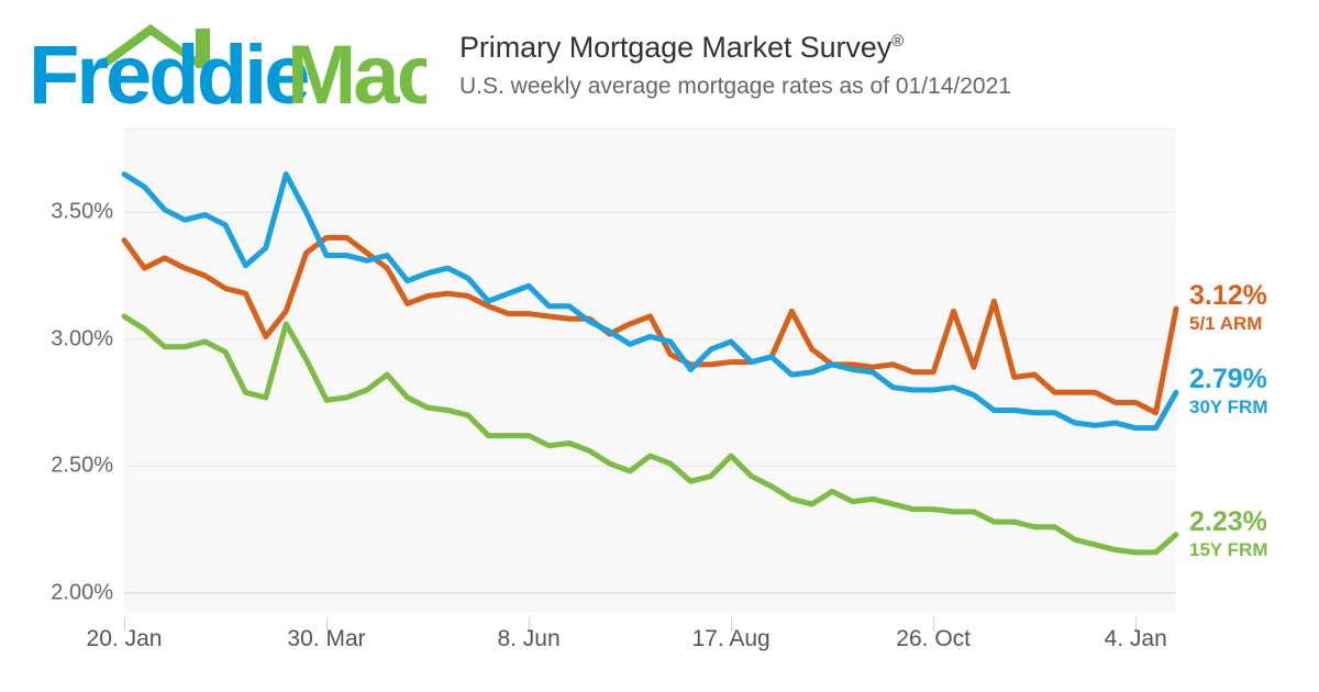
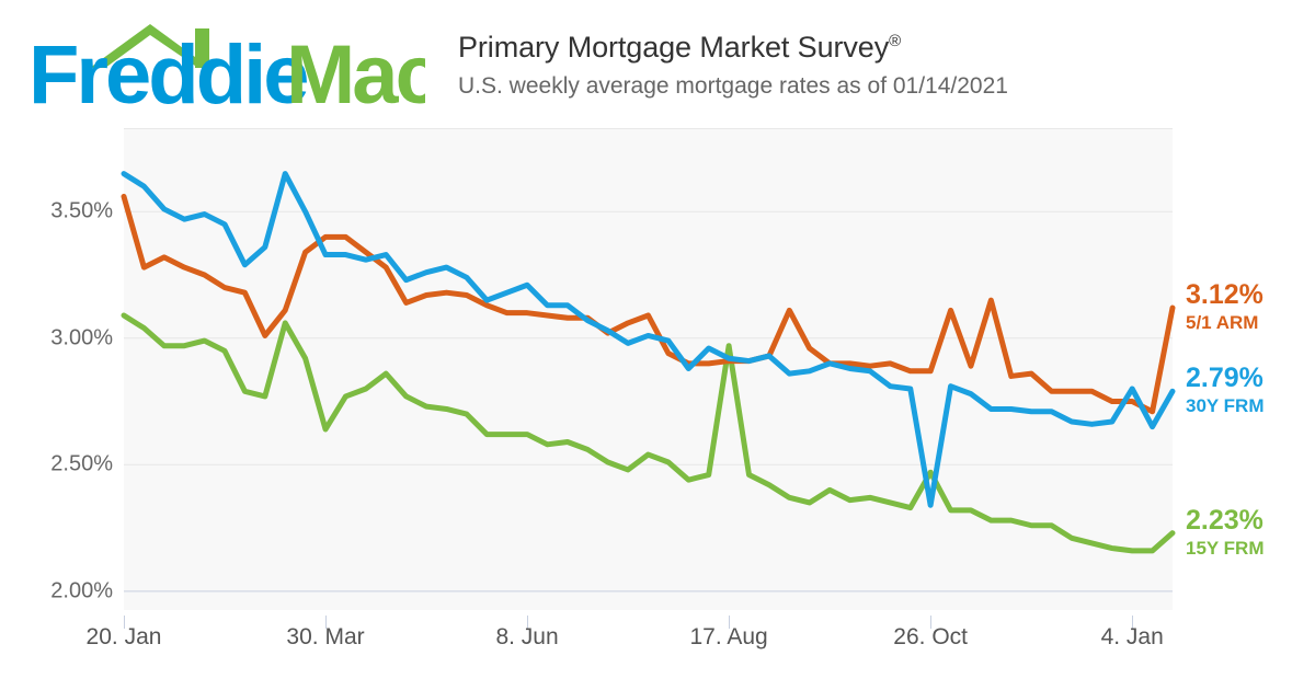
5/1 ARM/20. Jan: 3.39% -> 3.56%
15Y FRM/30. Mar: 2.76% -> 2.64%
30Y FRM/17. Aug: 2.99% -> 2.92%
15Y FRM/17. Aug: 2.54% -> 2.97%
30Y FRM/26. Oct: 2.80% -> 2.34%
15Y FRM/26. Oct: 2.33% -> 2.47%
30Y FRM/4. Jan: 2.65% -> 2.80%
